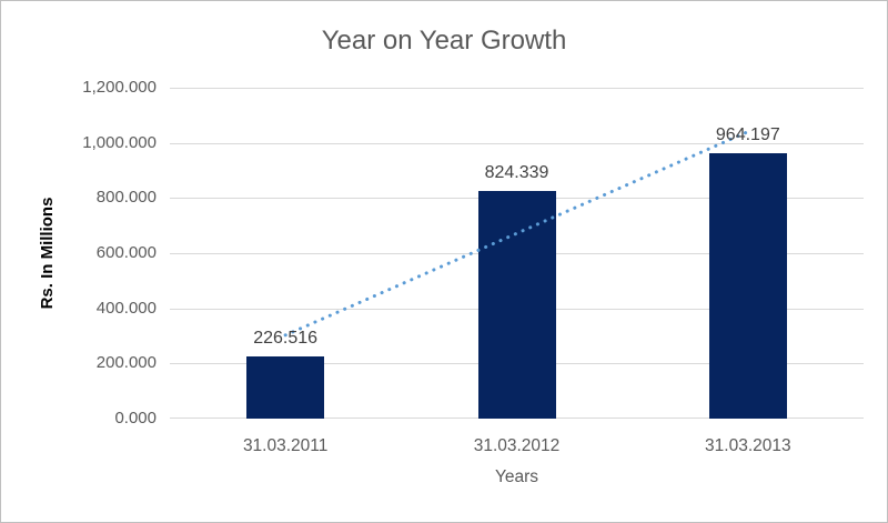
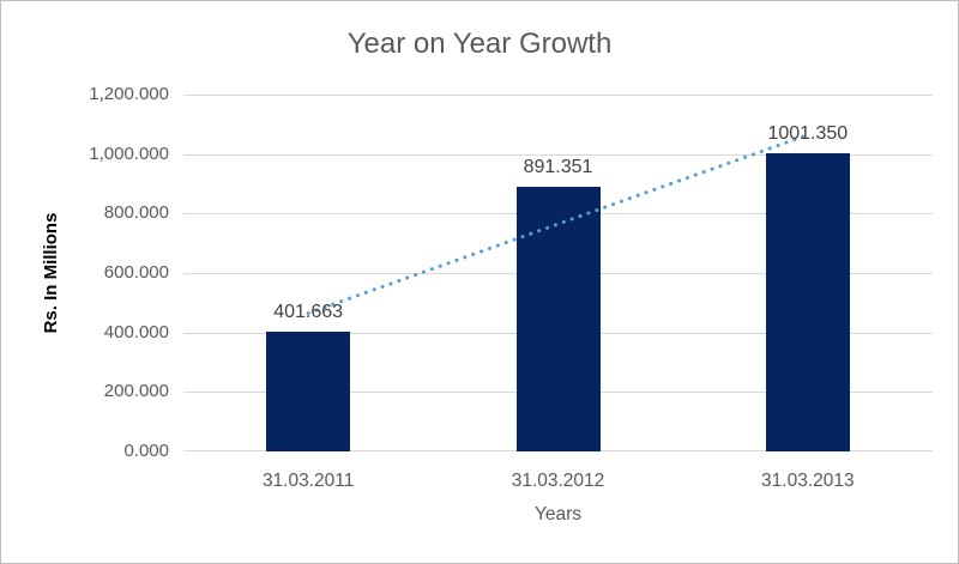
31.03.2011: 226.516 -> 401.663
31.03.2012: 824.339 -> 891.351
31.03.2013: 964.197 -> 1001.350
